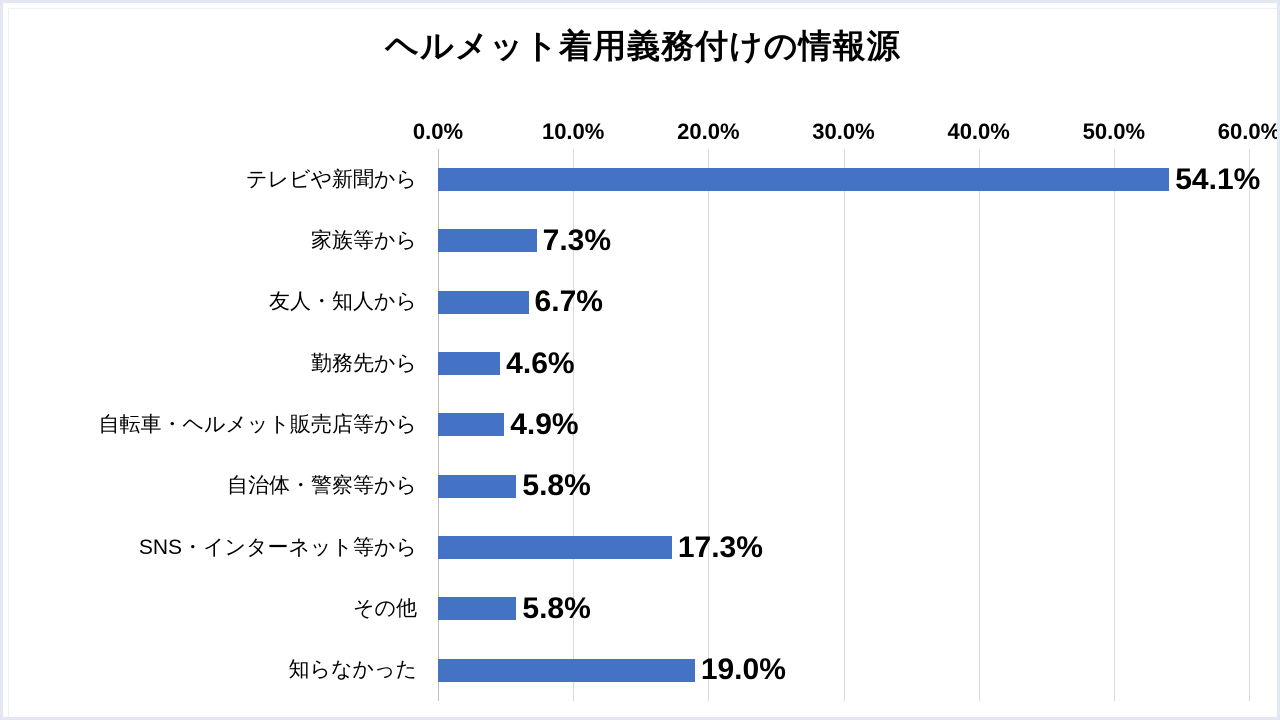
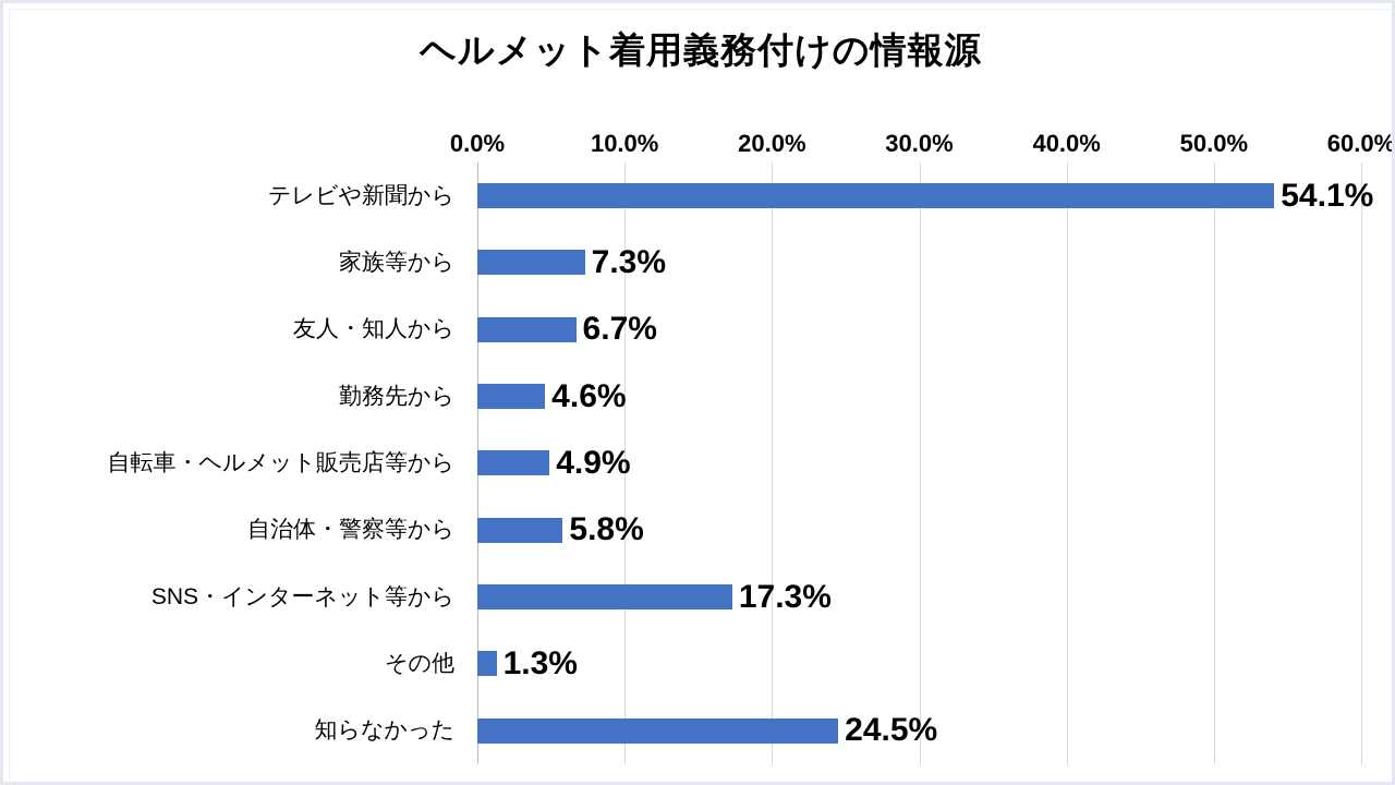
その他: 5.8% -> 1.3%
知らなかった: 19.0% -> 24.5%
